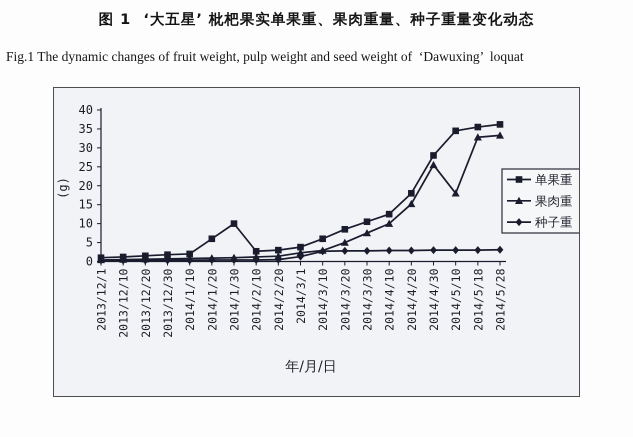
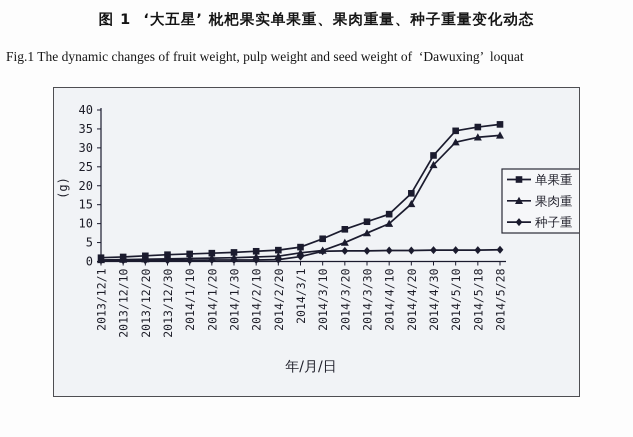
单果重/2014/1/20: 6 -> 2
单果重/2014/1/30: 10 -> 2
果肉重/2014/5/10: 18 -> 32
